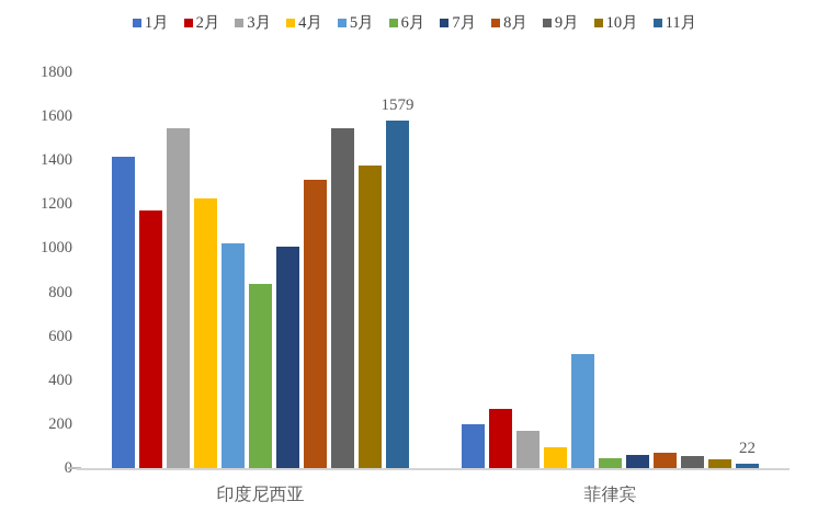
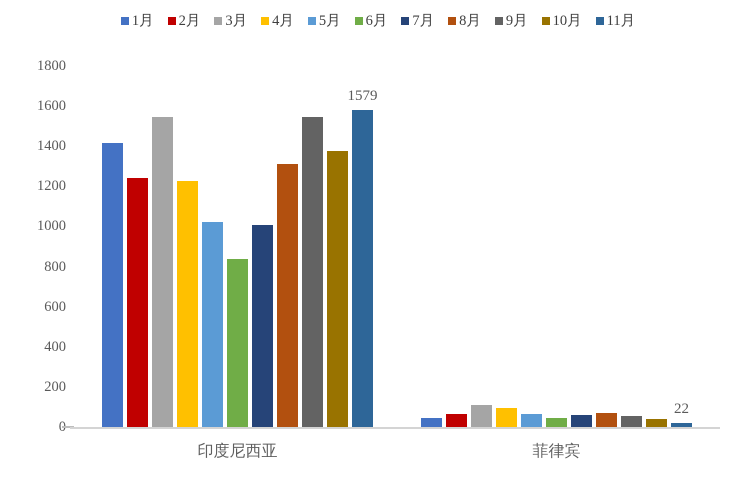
2月/印度尼西亚: 1170 -> 1240
1月/菲律宾: 200 -> 40
2月/菲律宾: 270 -> 70
3月/菲律宾: 170 -> 110
5月/菲律宾: 520 -> 60
